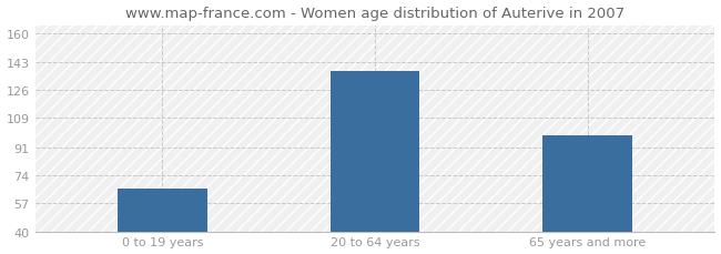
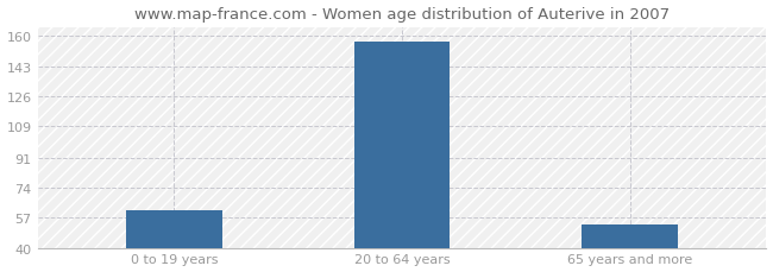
0 to 19 years: 66 -> 61
20 to 64 years: 137 -> 157
65 years and more: 98 -> 53
